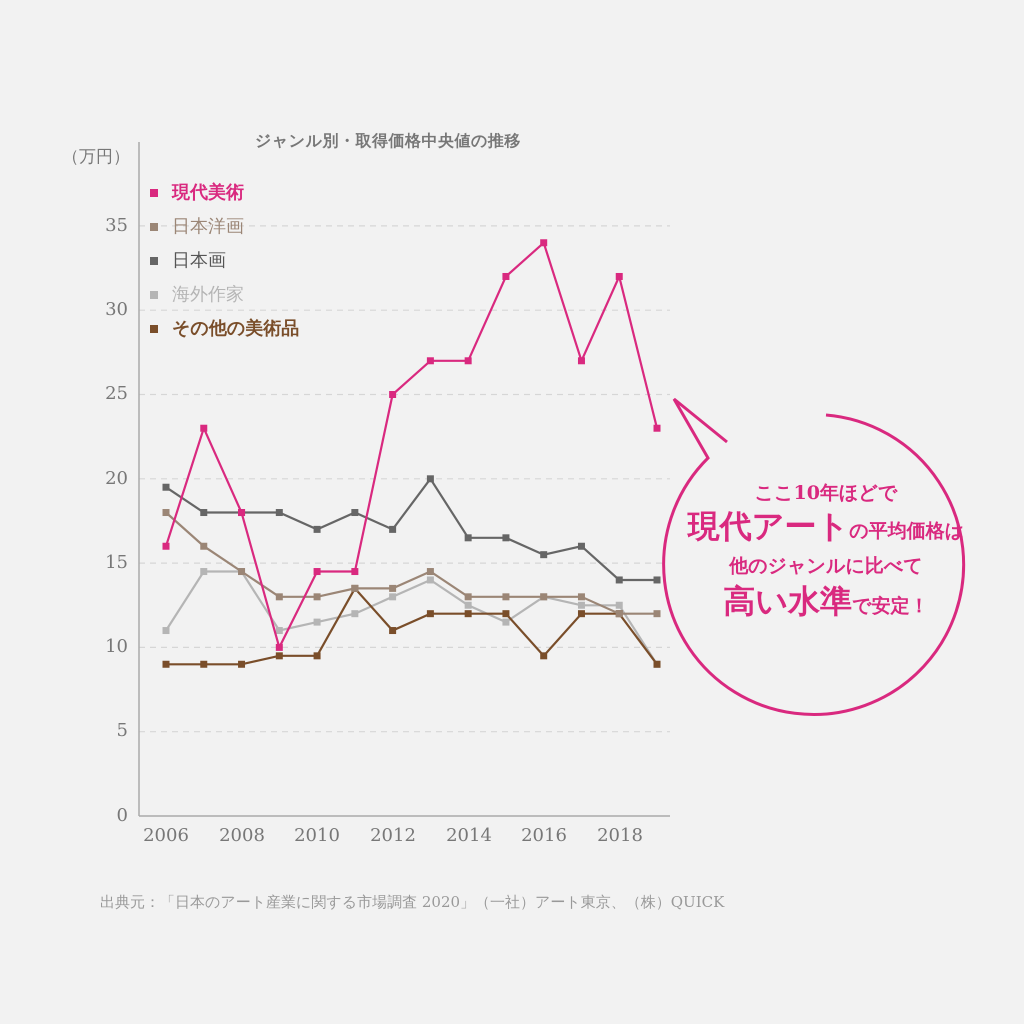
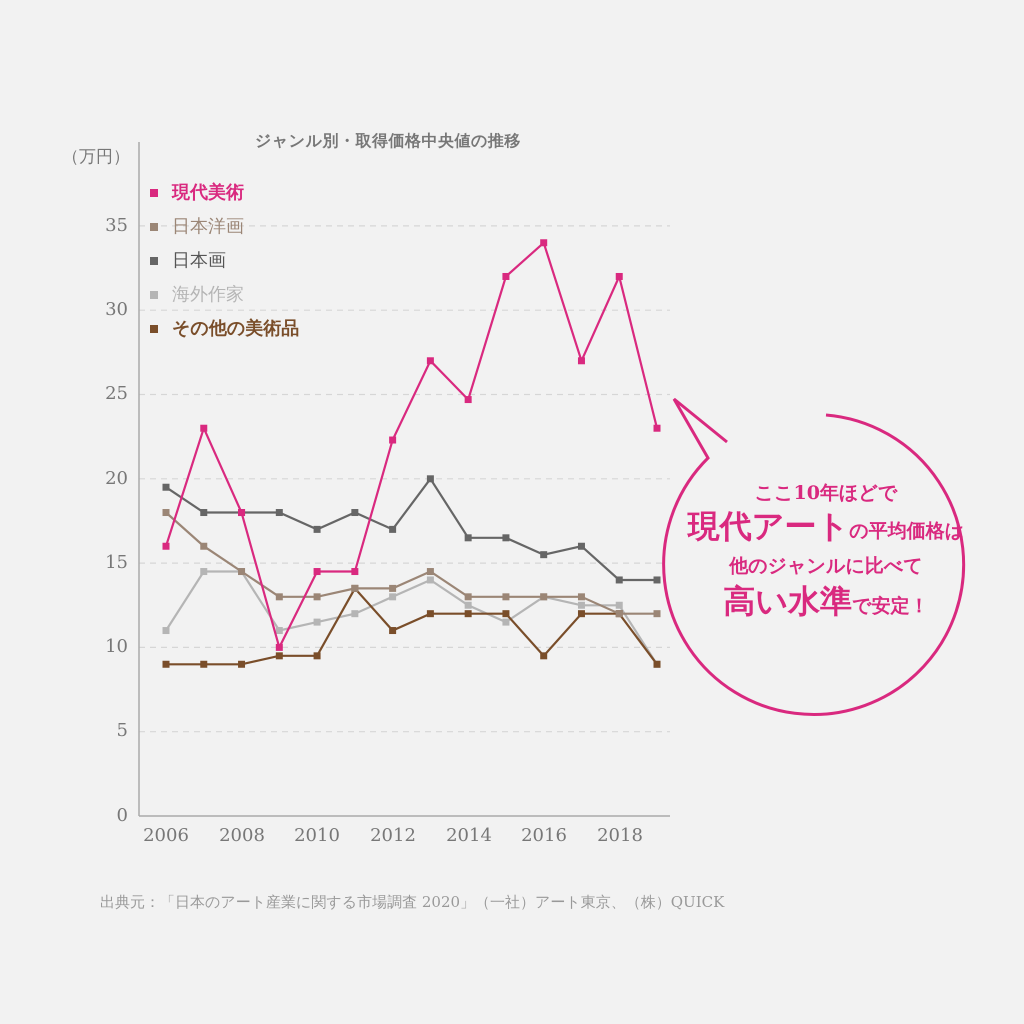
現代美術/2012: 25.0 -> 22.3
現代美術/2014: 27.0 -> 24.7
